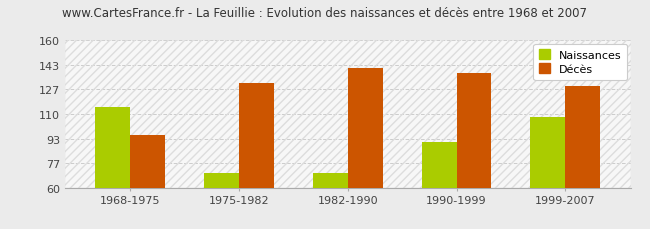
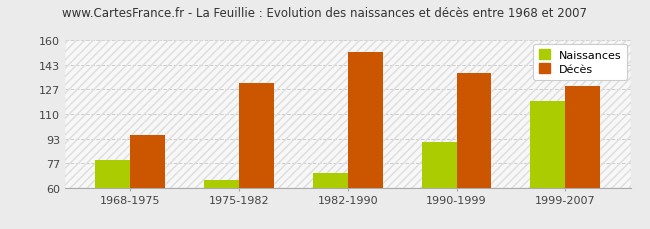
Naissances/1968-1975: 115 -> 79
Naissances/1975-1982: 70 -> 65
Décès/1982-1990: 141 -> 152
Naissances/1999-2007: 108 -> 119
